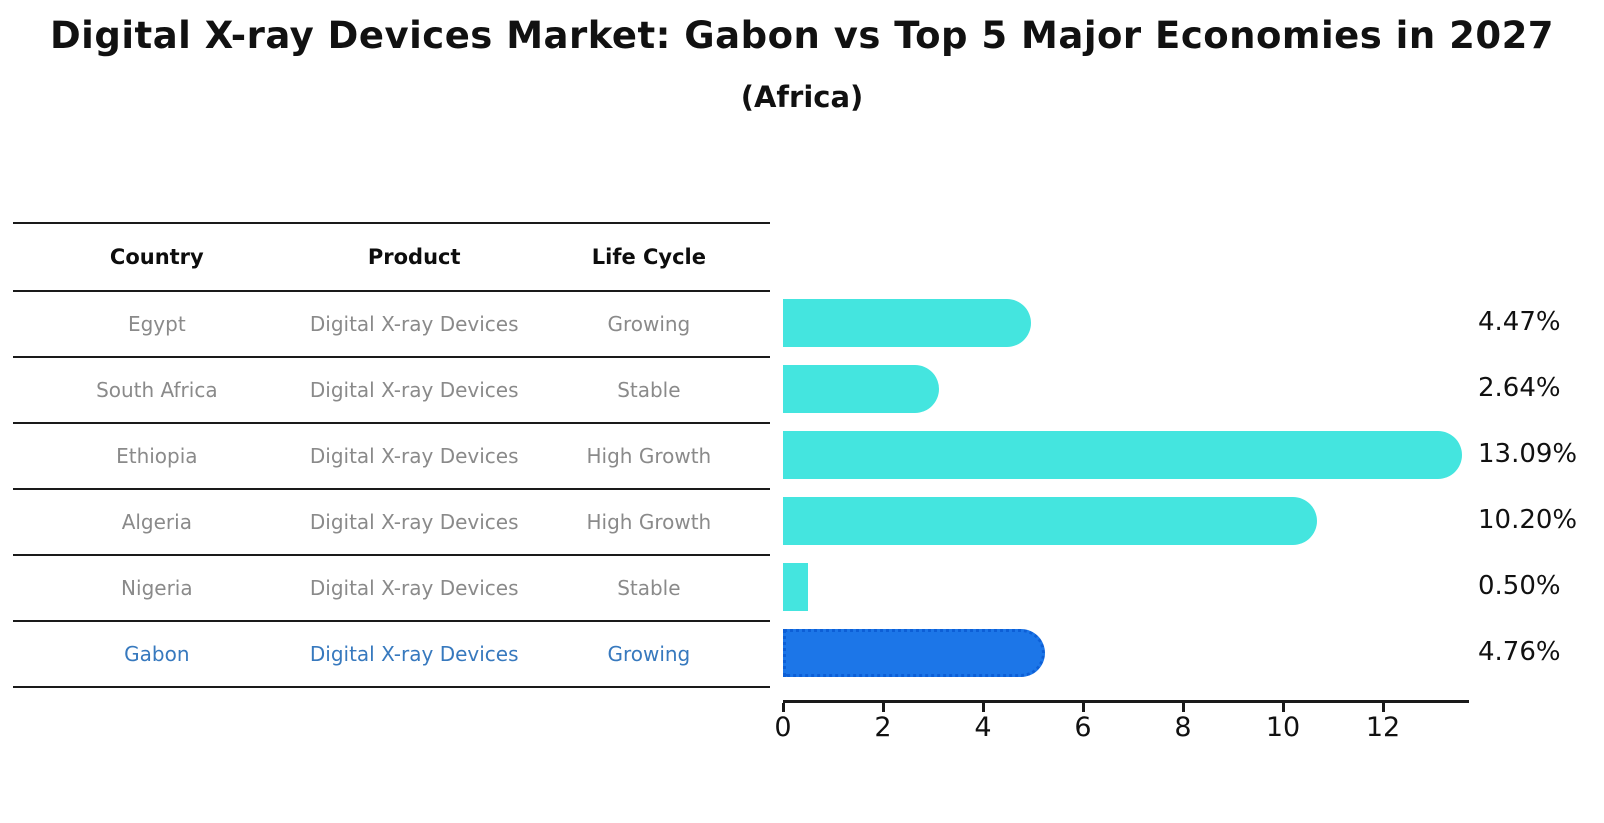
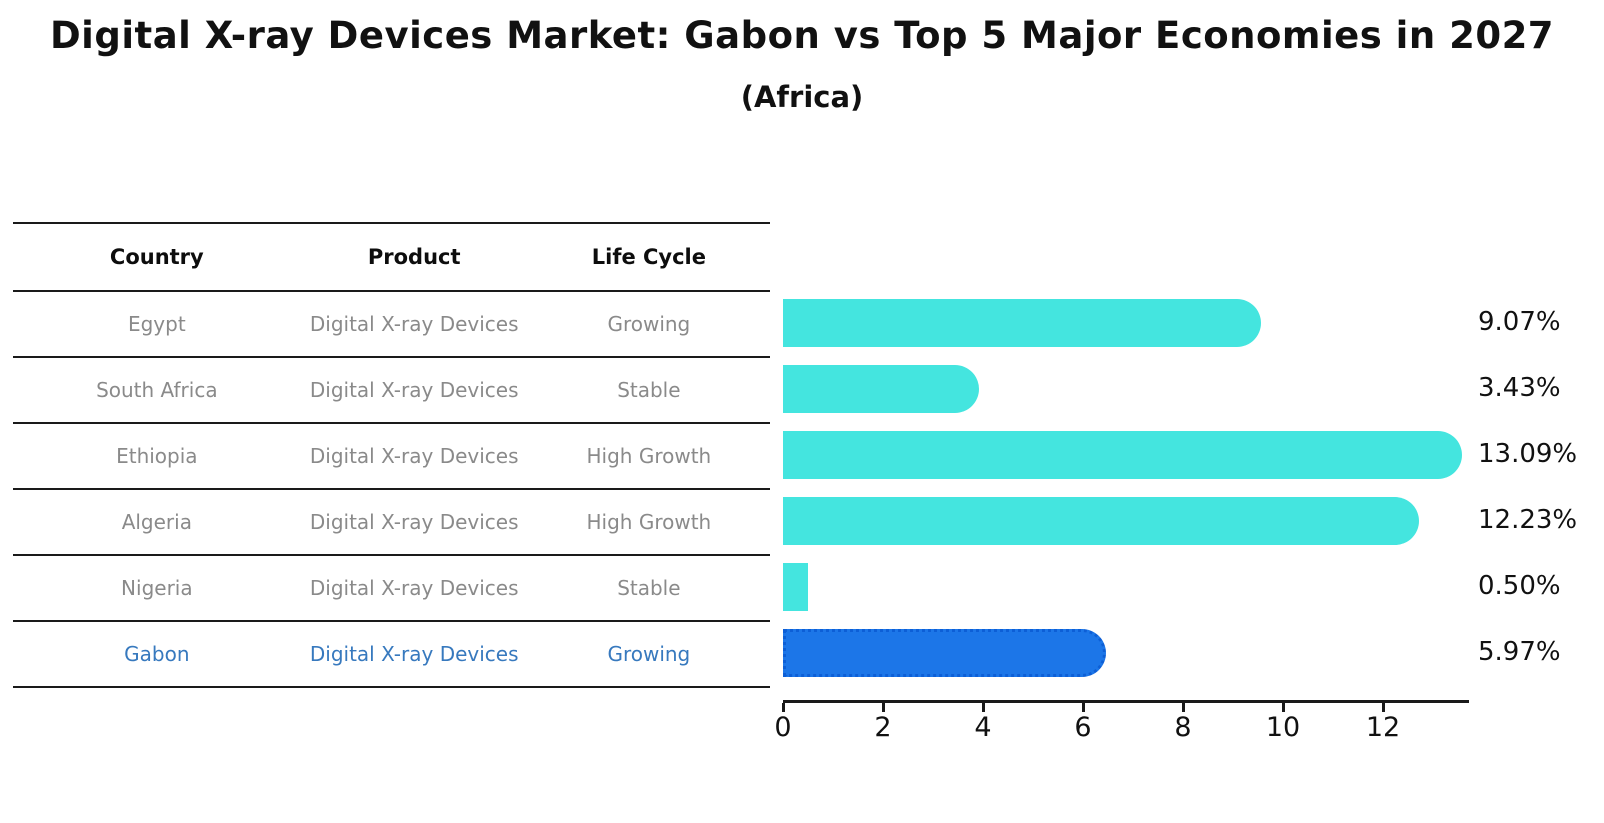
Egypt: 4.47% -> 9.07%
South Africa: 2.64% -> 3.43%
Algeria: 10.20% -> 12.23%
Gabon: 4.76% -> 5.97%
